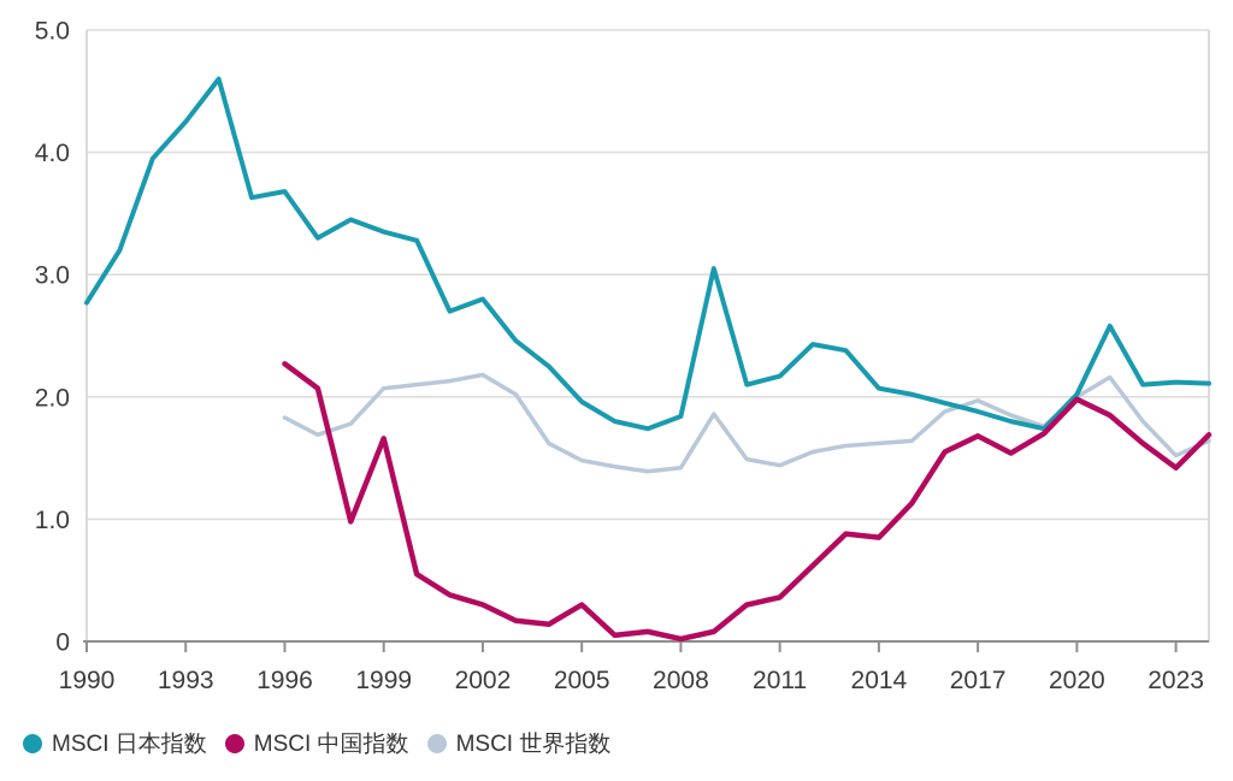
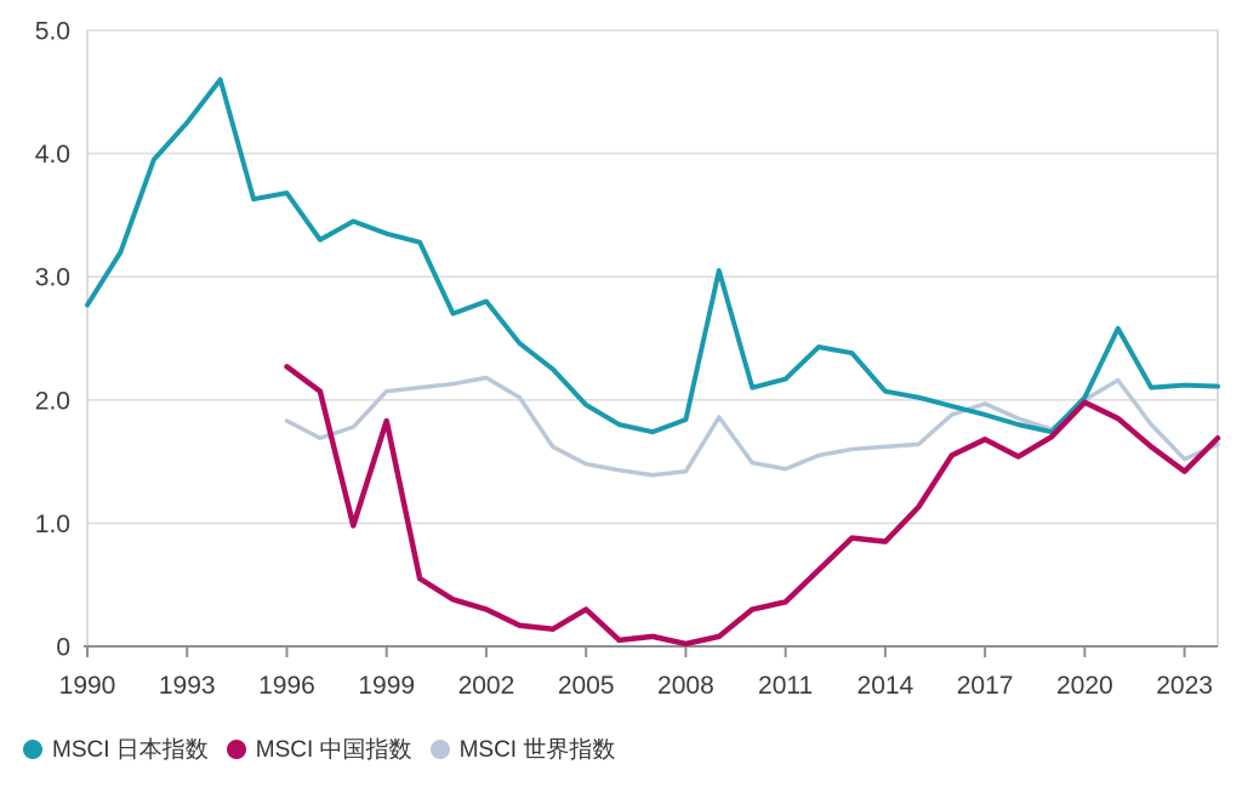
MSCI 中国指数/1999: 1.66 -> 1.83
